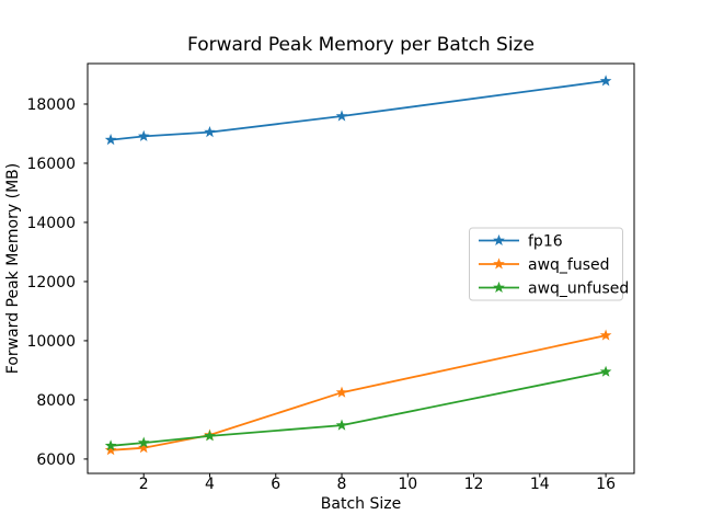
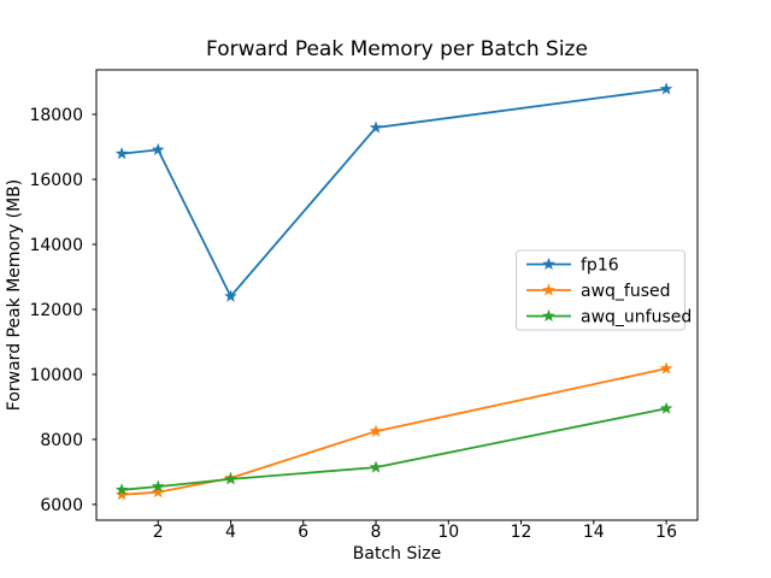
fp16/4: 17000 -> 12400
